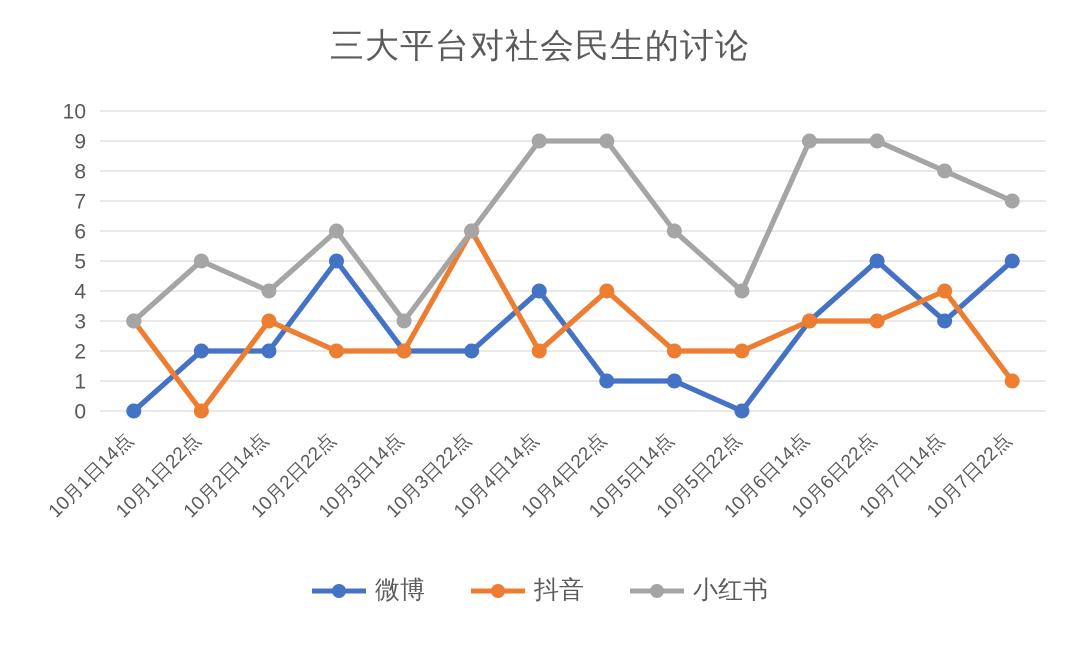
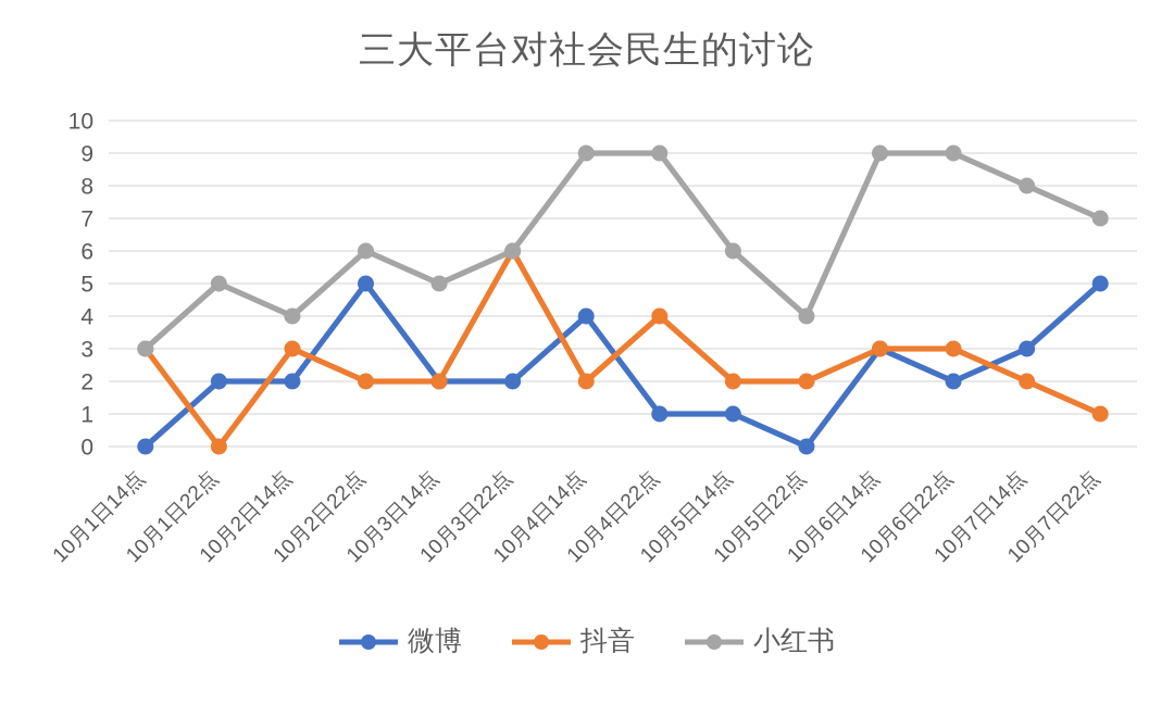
小红书/10月3日14点: 3 -> 5
微博/10月6日22点: 5 -> 2
抖音/10月7日14点: 4 -> 2
